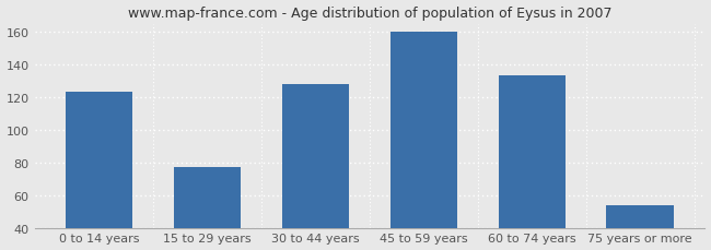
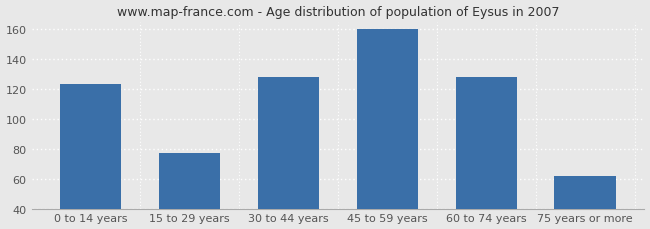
60 to 74 years: 133 -> 128
75 years or more: 54 -> 62
